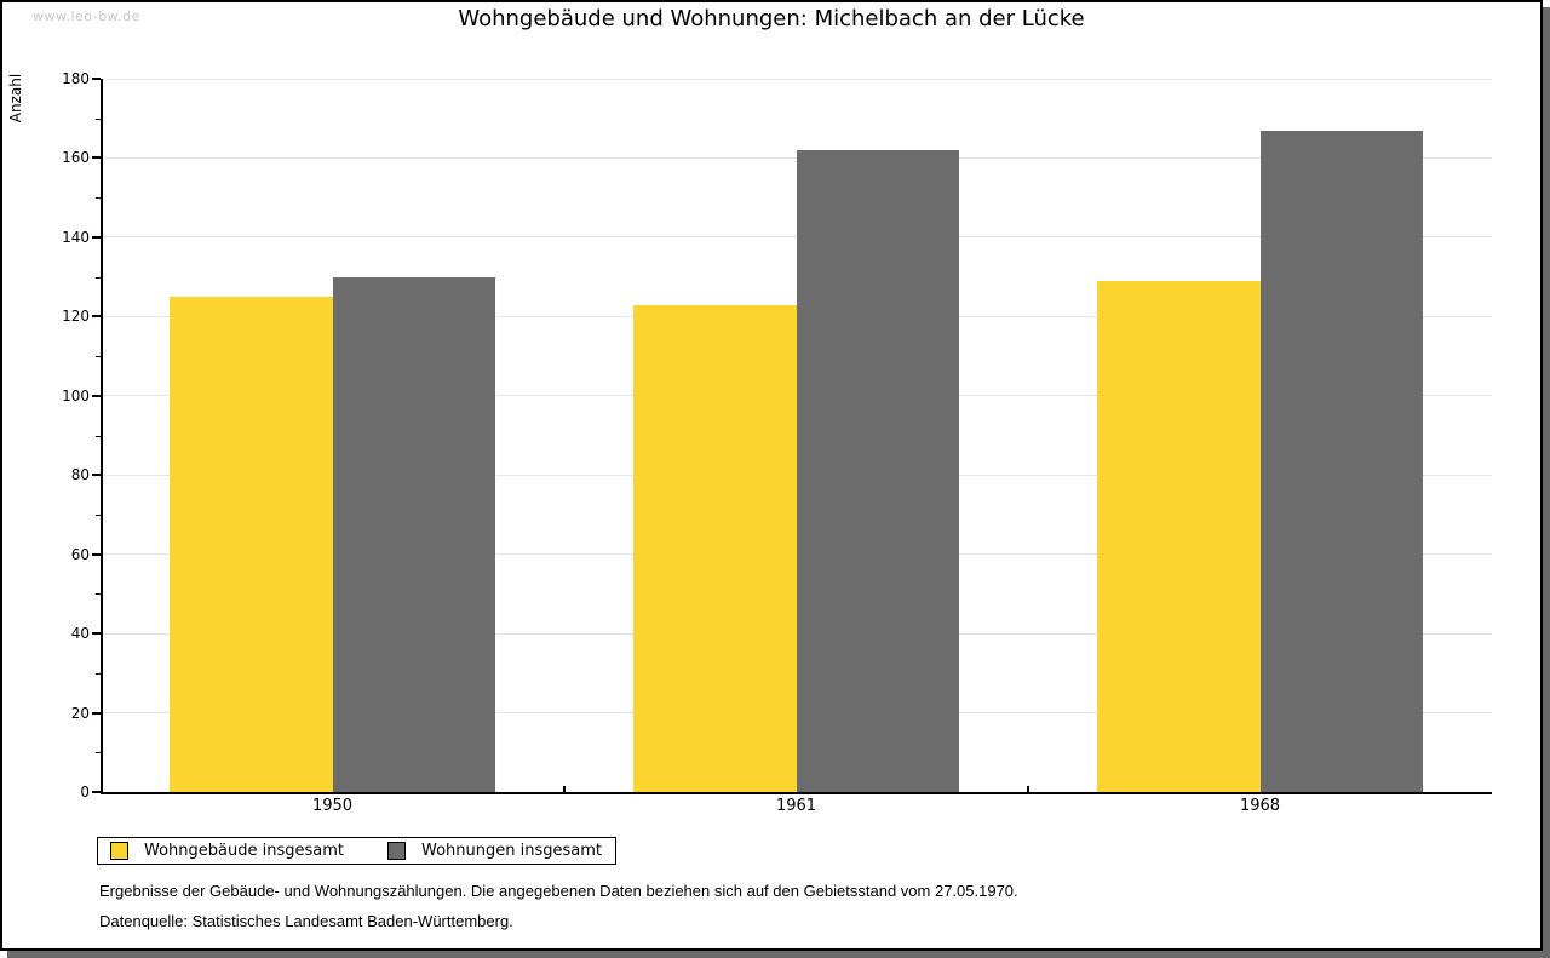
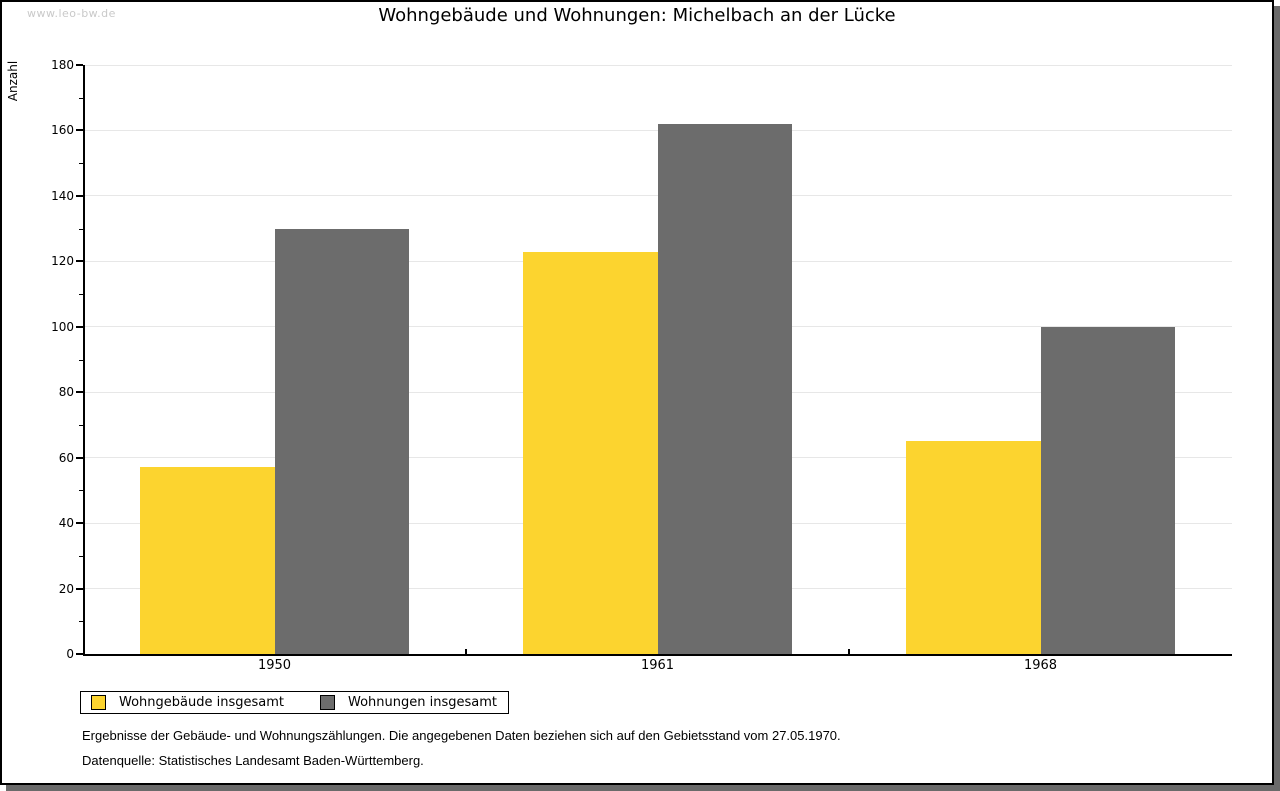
Wohngebäude insgesamt/1950: 125 -> 57
Wohngebäude insgesamt/1968: 129 -> 65
Wohnungen insgesamt/1968: 167 -> 100
